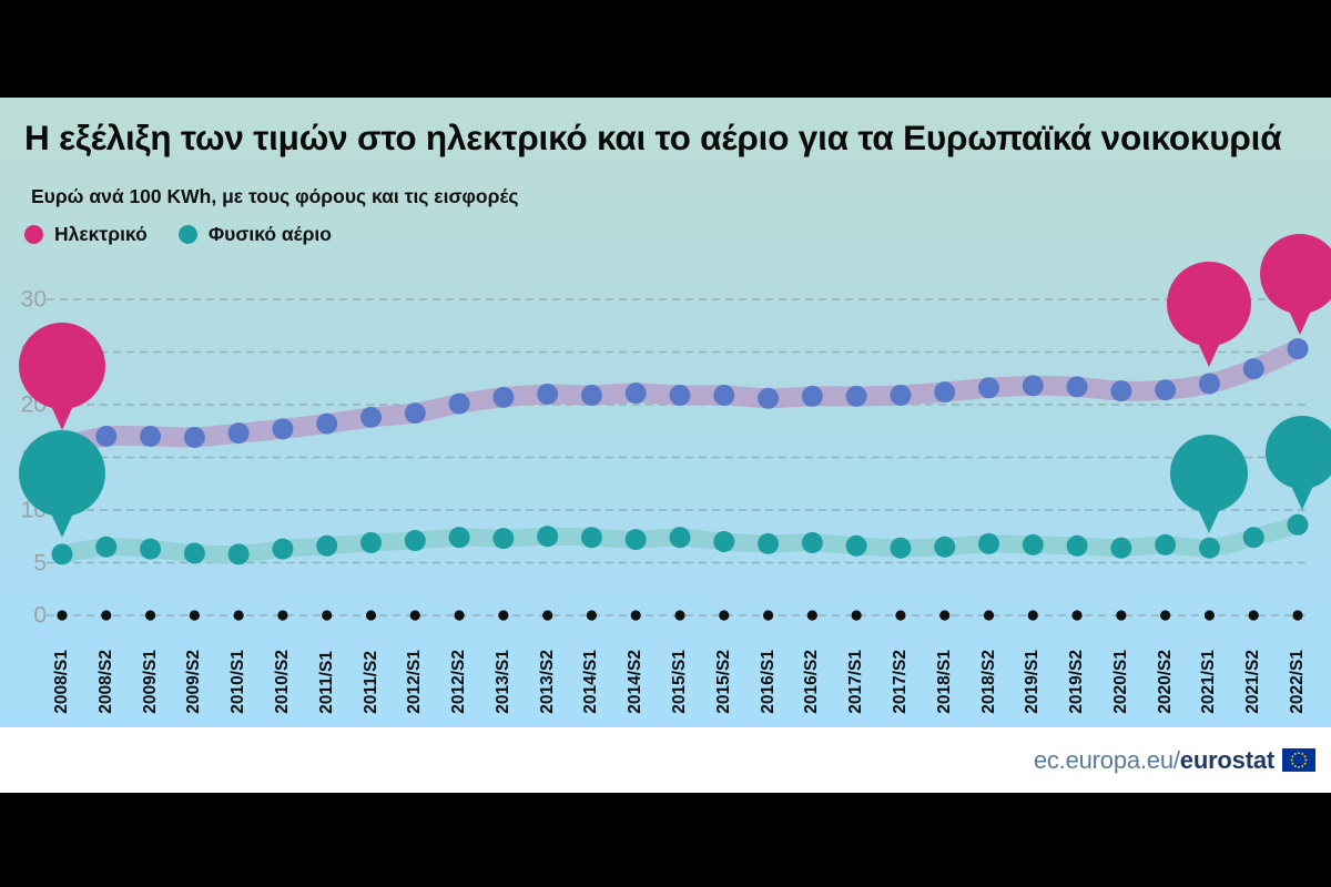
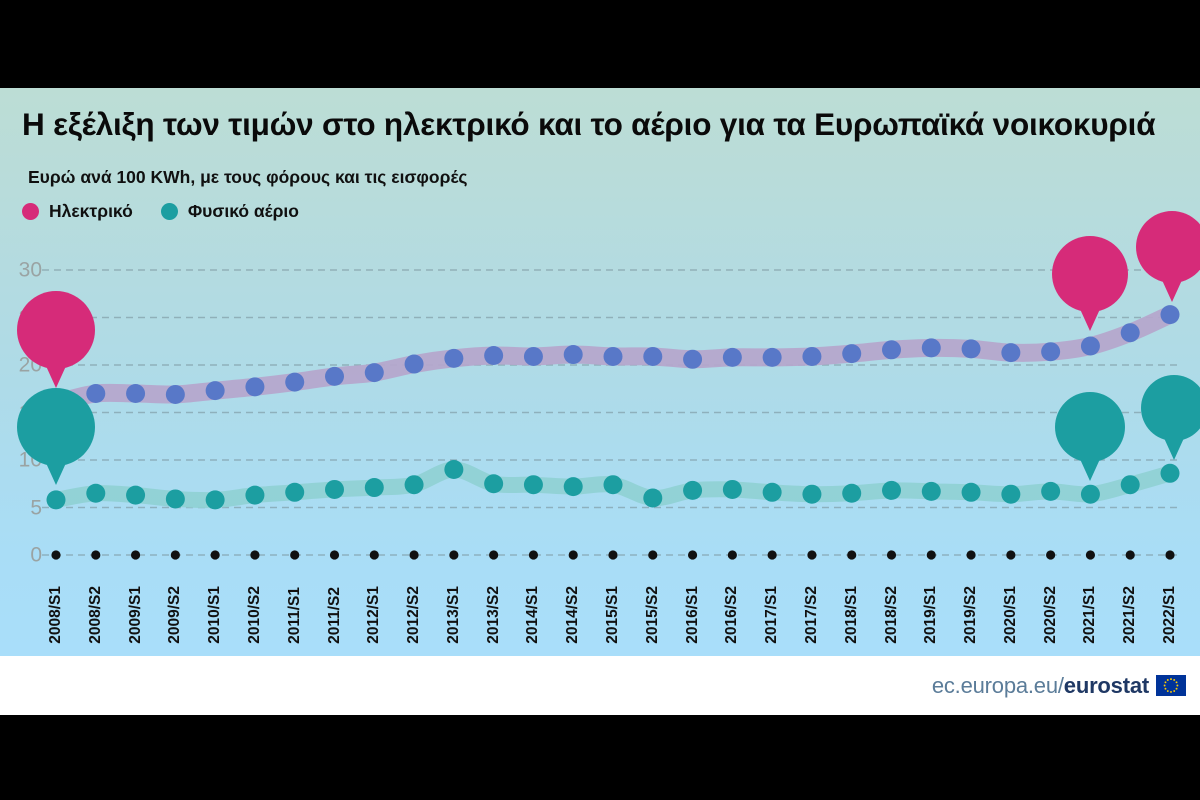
Φυσικό αέριο/2013/S1: 7 -> 9
Φυσικό αέριο/2015/S2: 7 -> 6
